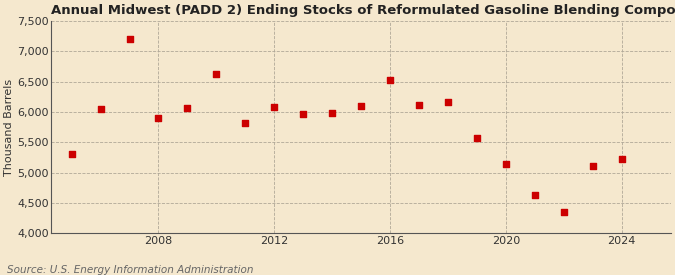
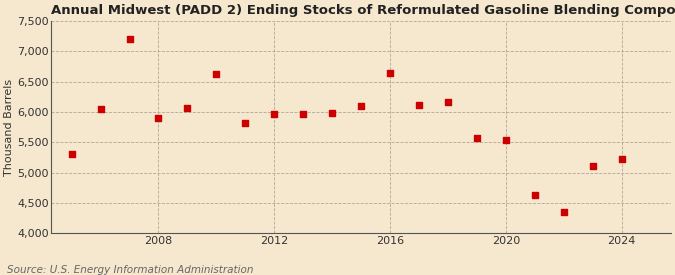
2012: 6,080 -> 5,960
2016: 6,530 -> 6,640
2020: 5,150 -> 5,540
